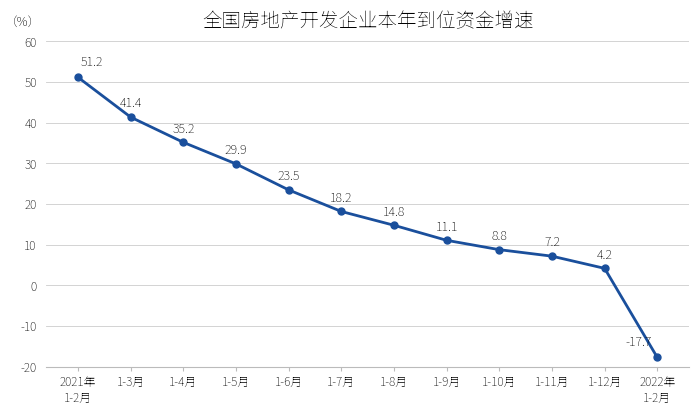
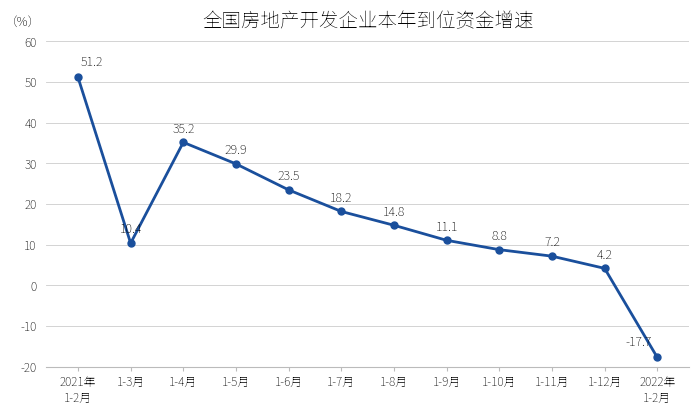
1-3月: 41.4 -> 10.4
